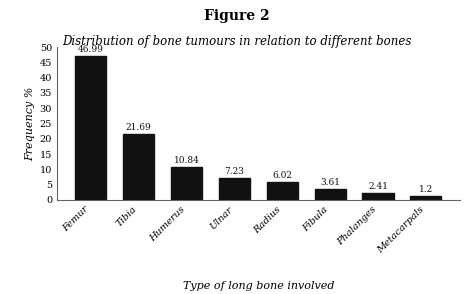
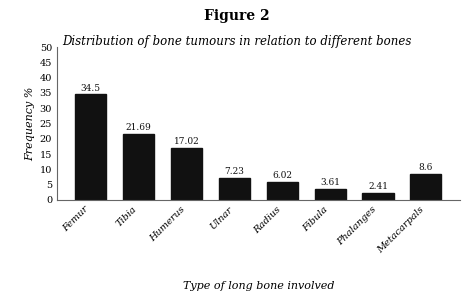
Femur: 47.0 -> 34.5
Humerus: 10.84 -> 17.02
Metacarpals: 1.2 -> 8.6
